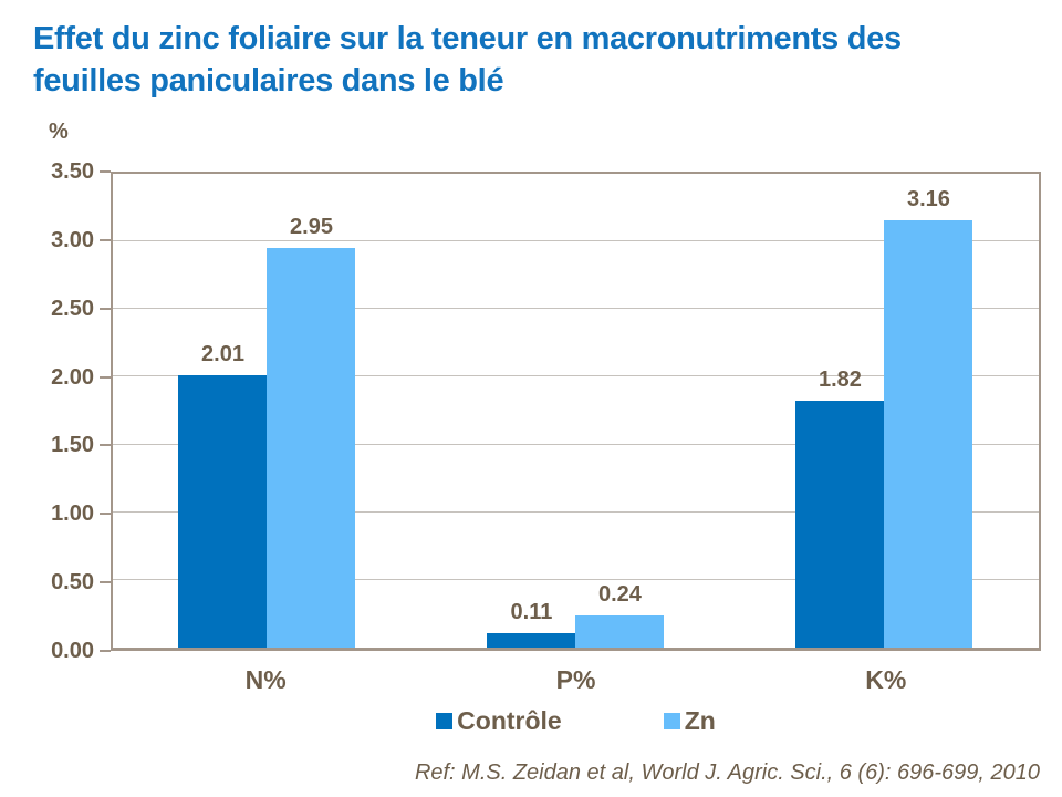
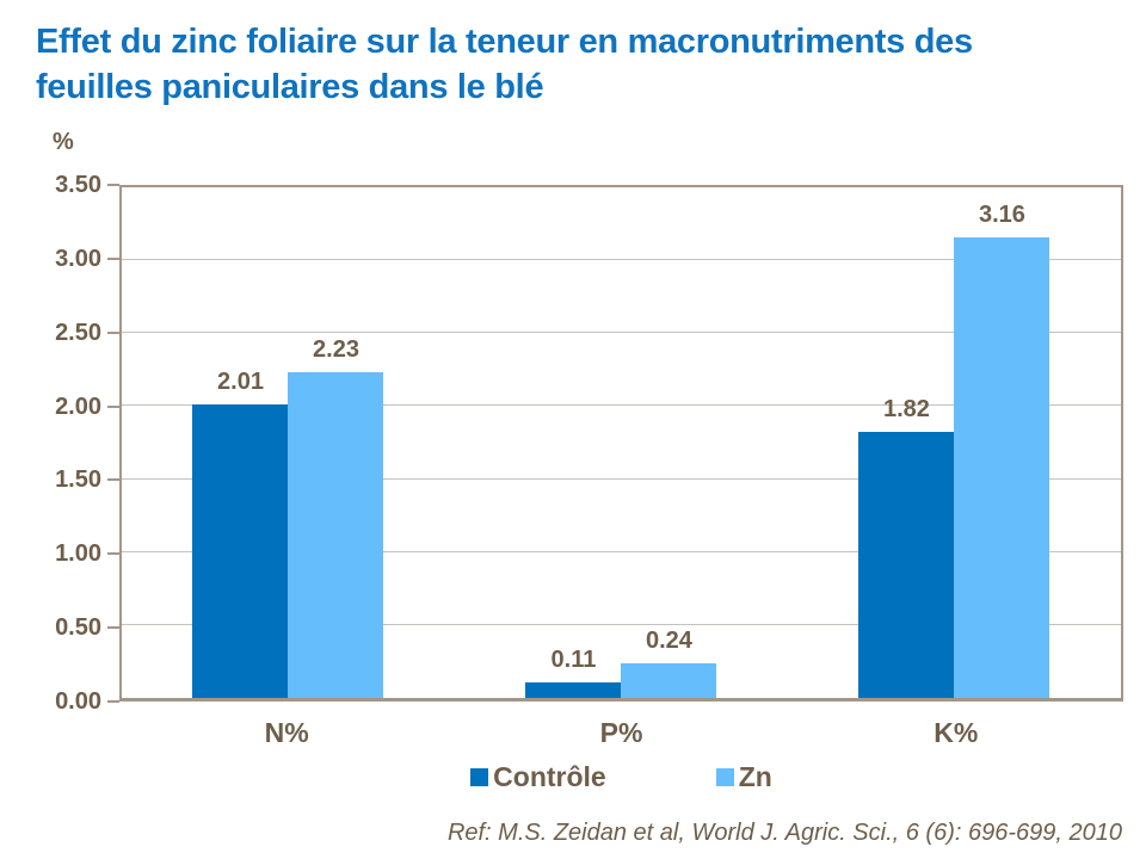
Zn/N%: 2.95 -> 2.23
